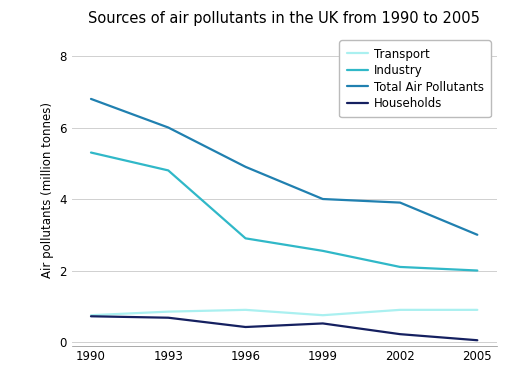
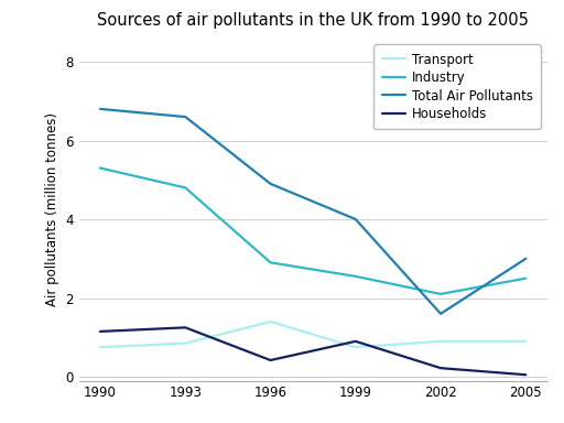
Households/1990: 0.72 -> 1.15
Total Air Pollutants/1993: 6.0 -> 6.6
Households/1993: 0.68 -> 1.25
Transport/1996: 0.90 -> 1.40
Households/1999: 0.52 -> 0.90
Total Air Pollutants/2002: 3.9 -> 1.6
Industry/2005: 2.00 -> 2.50
